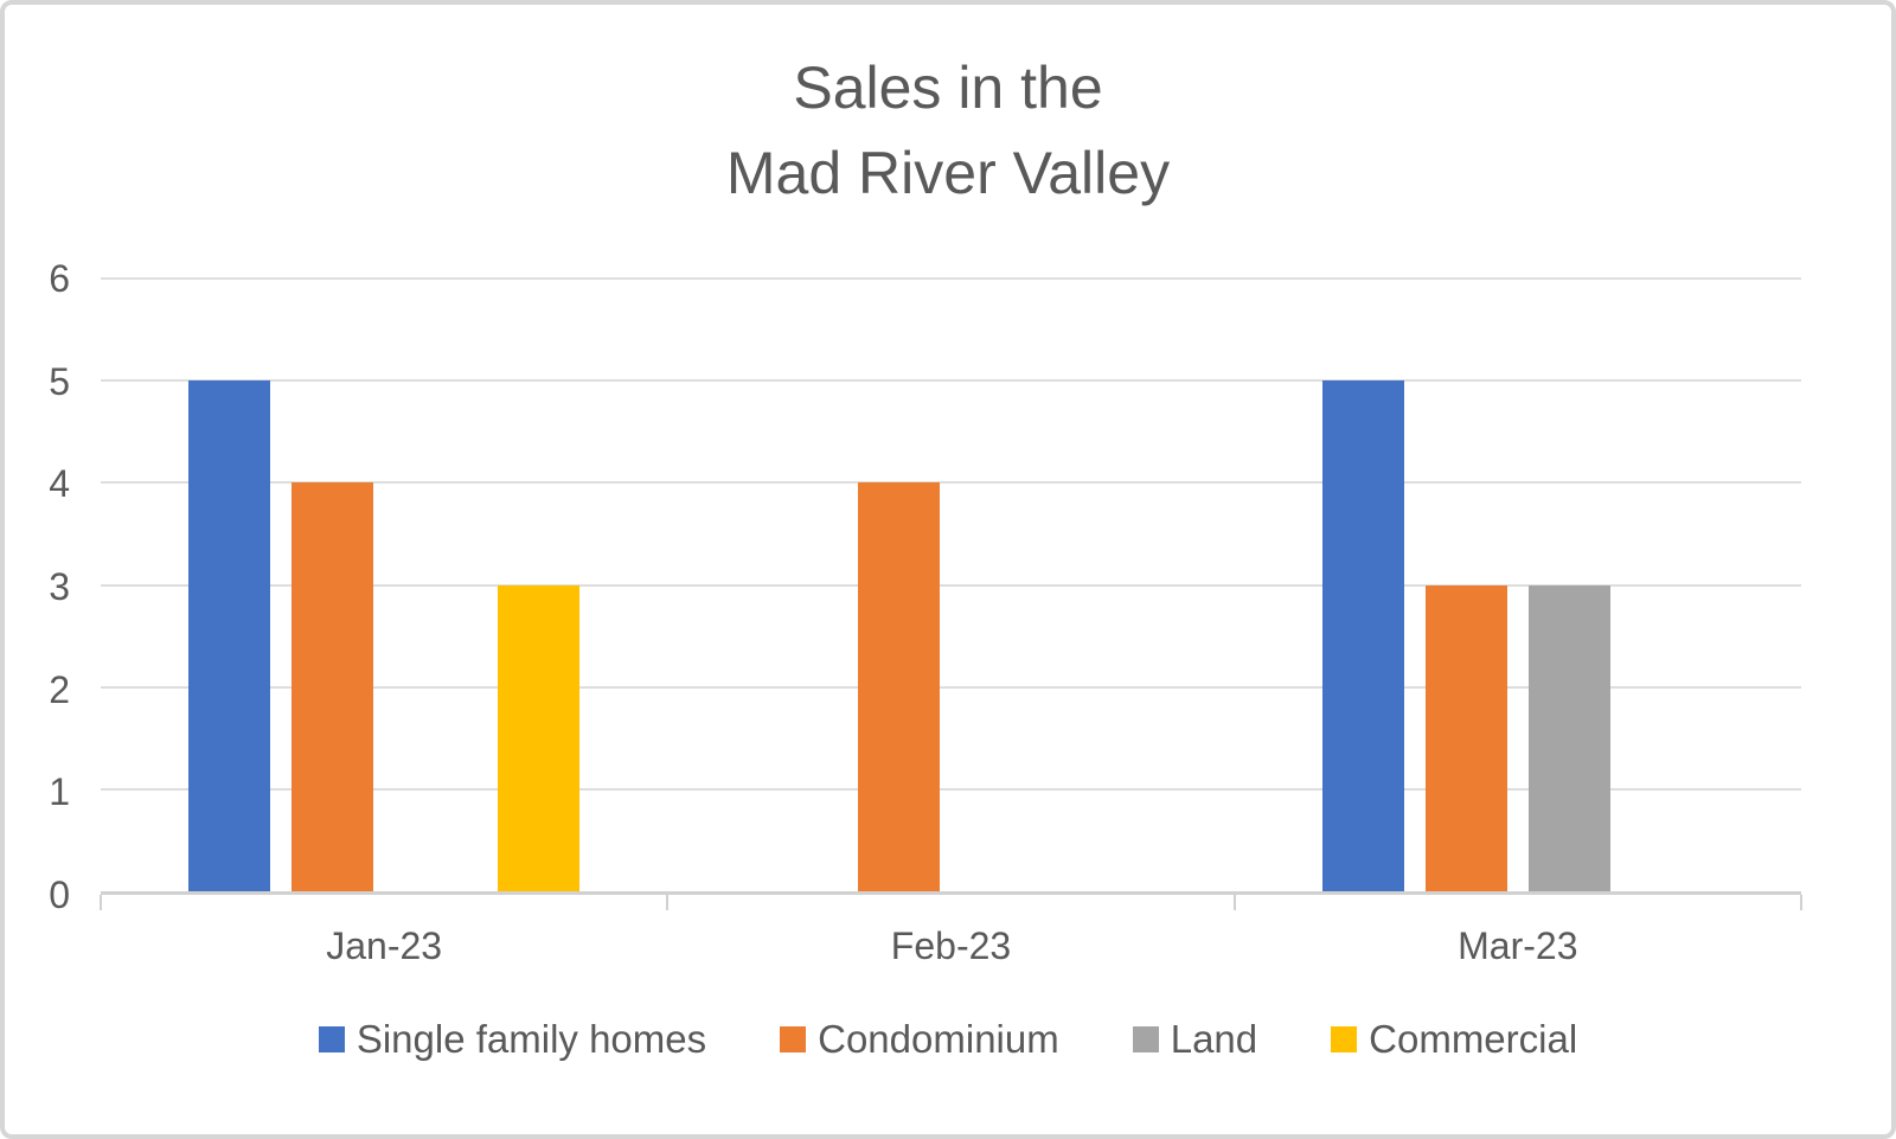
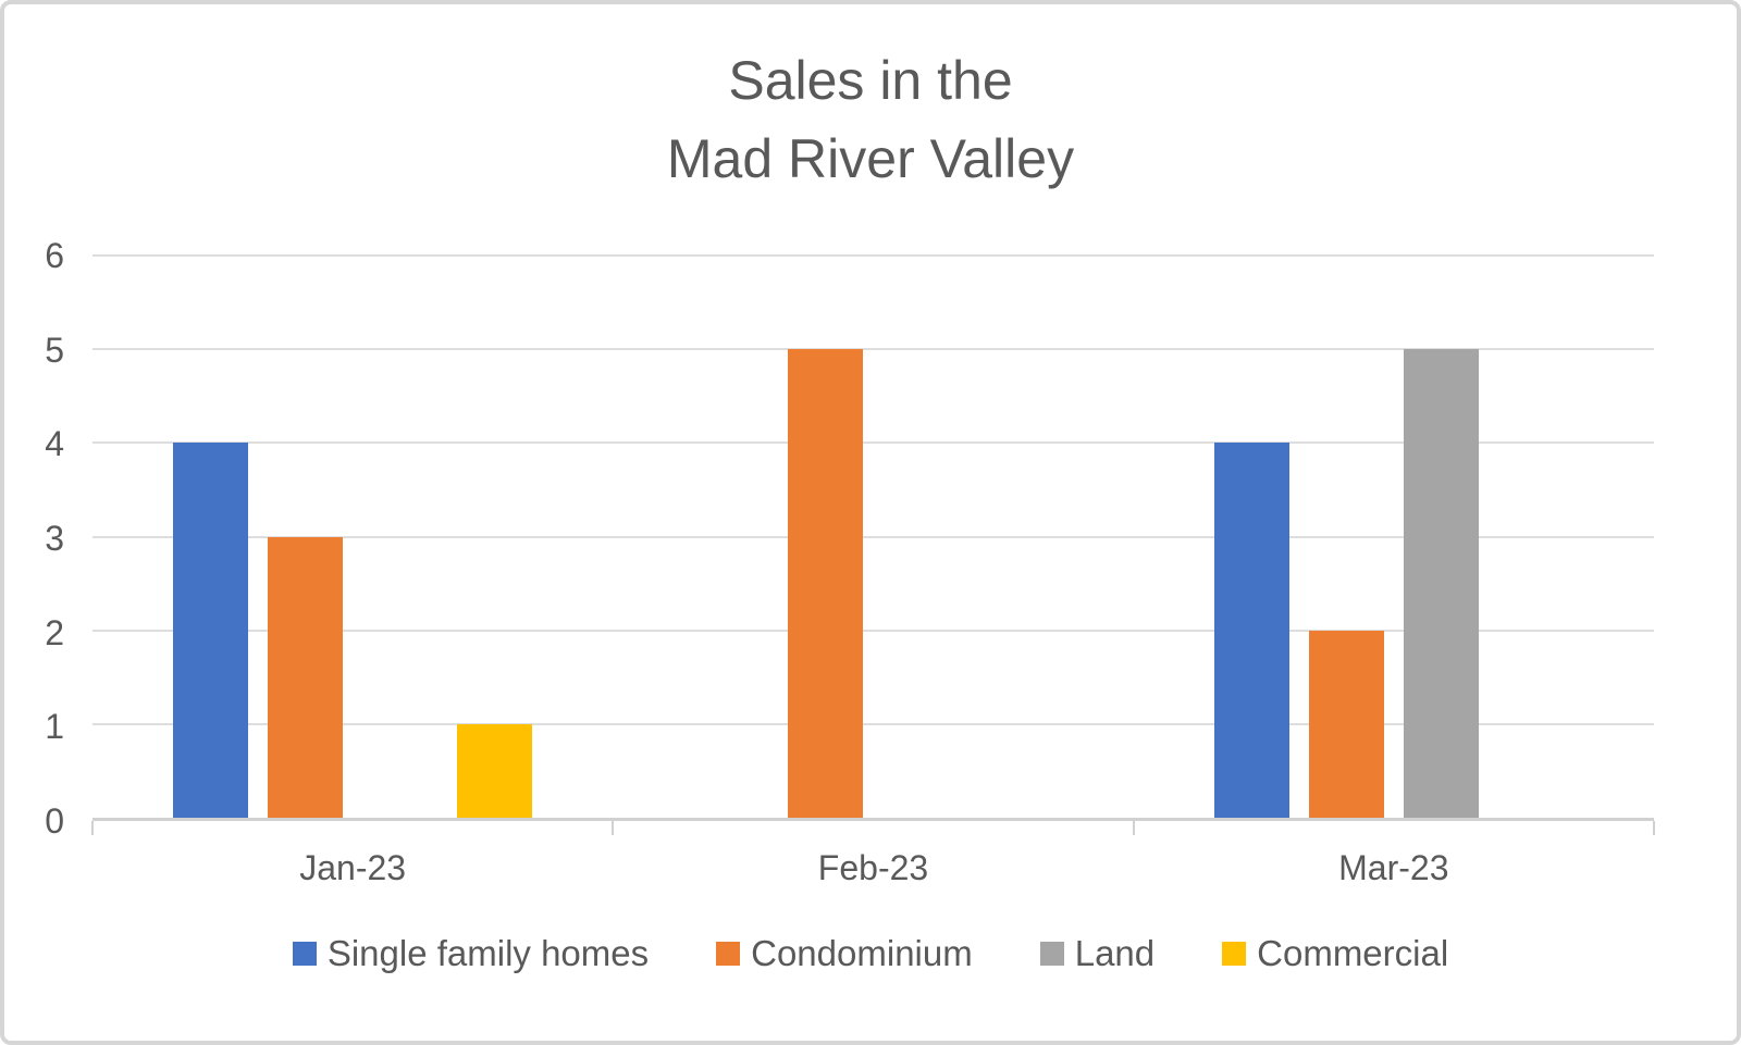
Single family homes/Jan-23: 5 -> 4
Condominium/Jan-23: 4 -> 3
Commercial/Jan-23: 3 -> 1
Condominium/Feb-23: 4 -> 5
Single family homes/Mar-23: 5 -> 4
Condominium/Mar-23: 3 -> 2
Land/Mar-23: 3 -> 5
